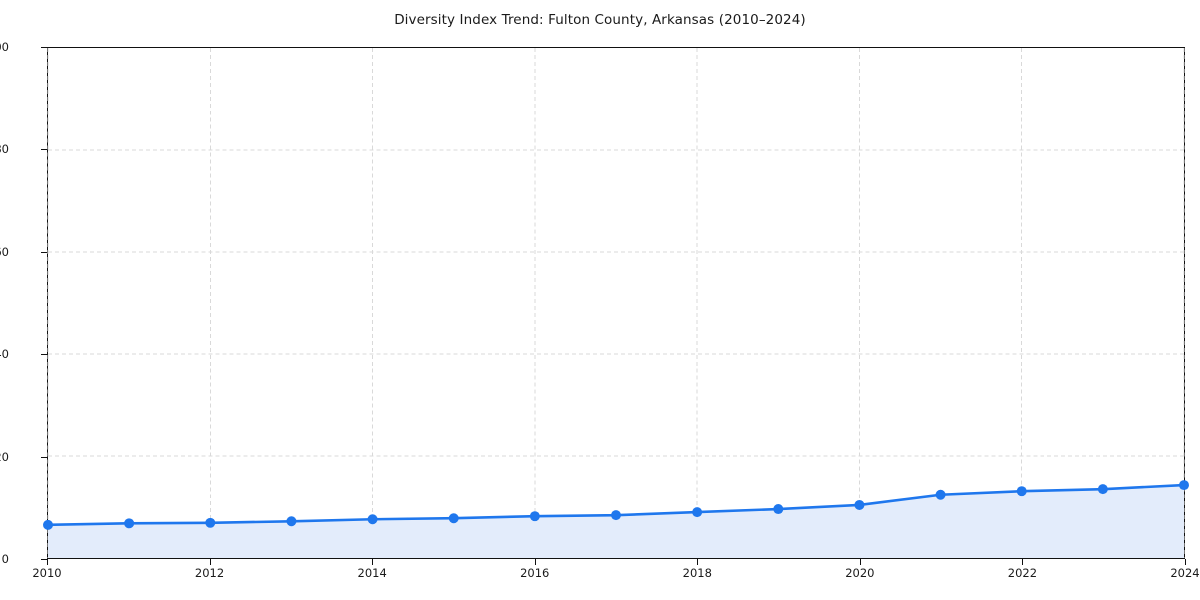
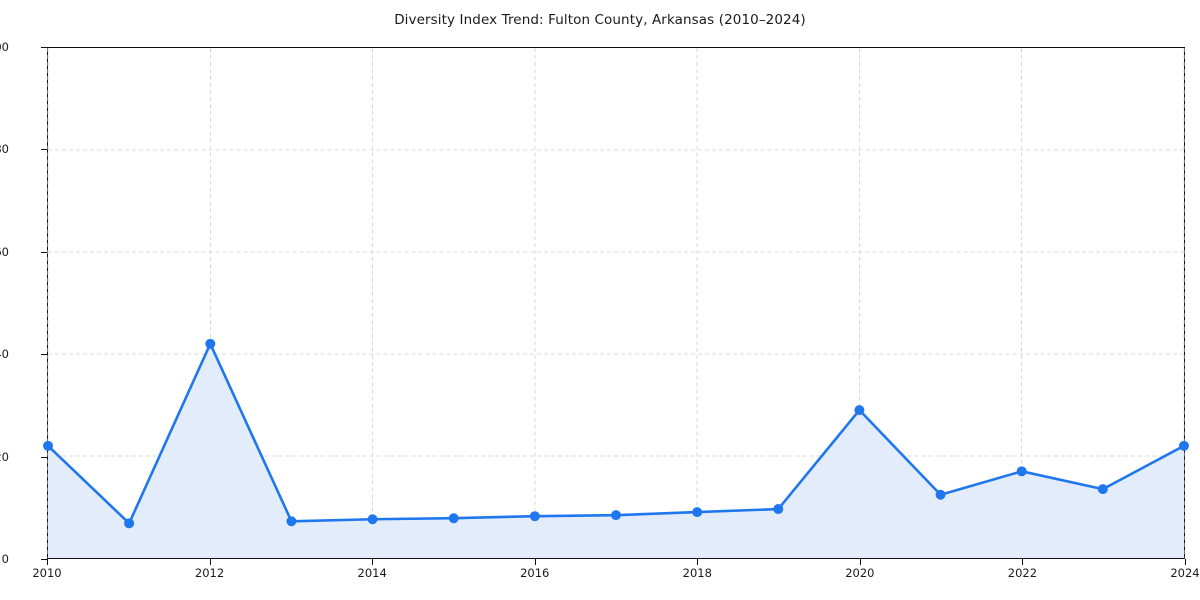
2010: 6 -> 22
2012: 7 -> 42
2020: 10 -> 29
2022: 13 -> 17
2024: 14 -> 22
